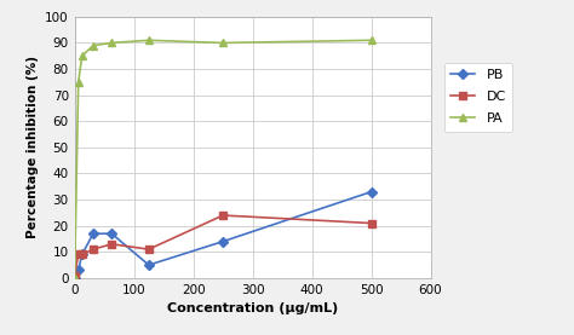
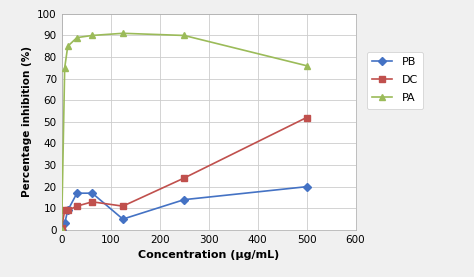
PB/500: 33 -> 20
DC/500: 21 -> 52
PA/500: 91 -> 76
